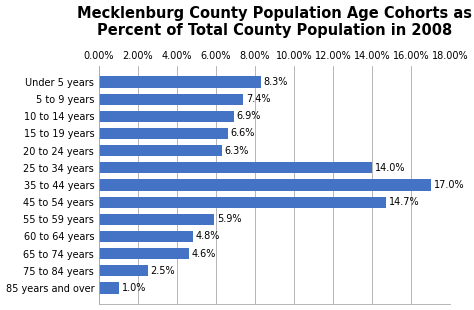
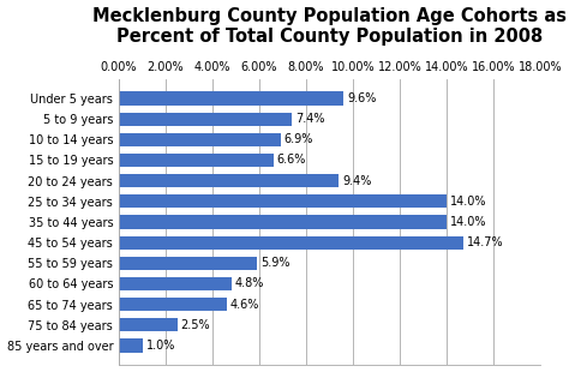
Under 5 years: 8.3% -> 9.6%
20 to 24 years: 6.3% -> 9.4%
35 to 44 years: 17.0% -> 14.0%
